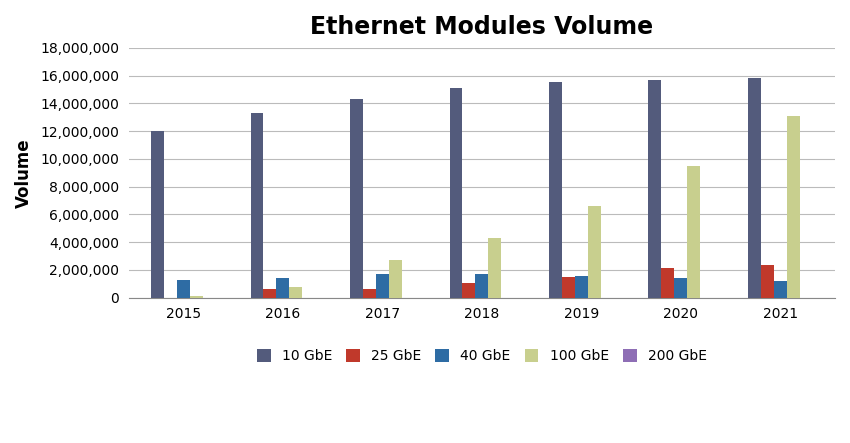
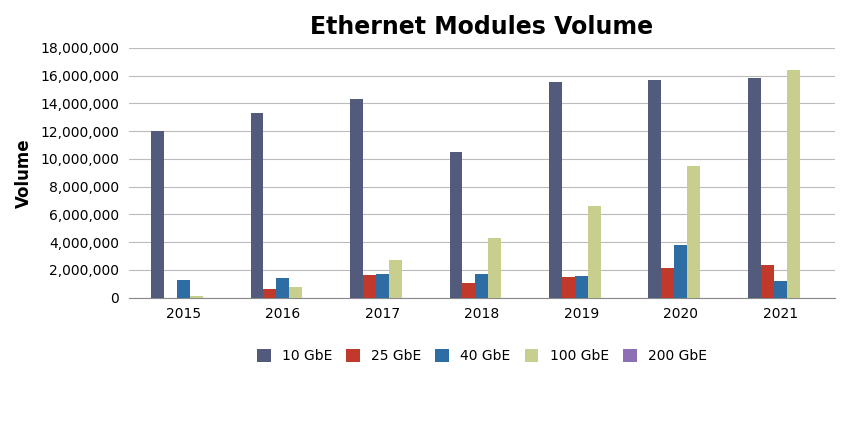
25 GbE/2017: 600,000 -> 1,600,000
10 GbE/2018: 15,100,000 -> 10,500,000
40 GbE/2020: 1,400,000 -> 3,800,000
100 GbE/2021: 13,100,000 -> 16,400,000
